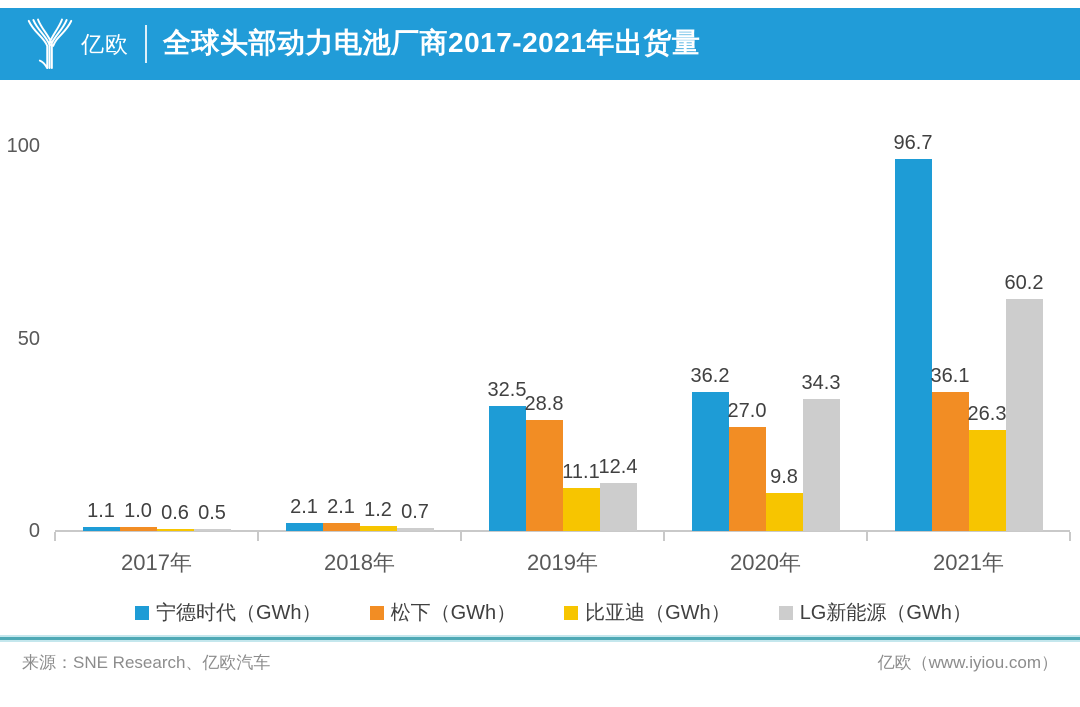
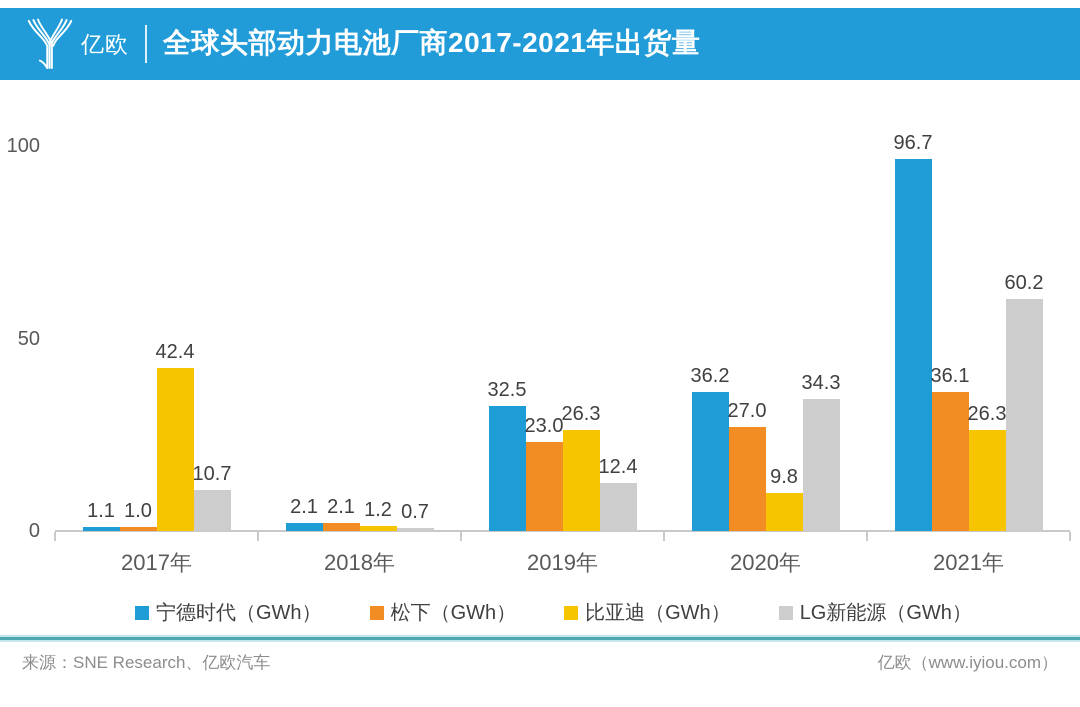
比亚迪（GWh）/2017年: 0.6 -> 42.4
LG新能源（GWh）/2017年: 0.5 -> 10.7
松下（GWh）/2019年: 28.8 -> 23.0
比亚迪（GWh）/2019年: 11.1 -> 26.3
